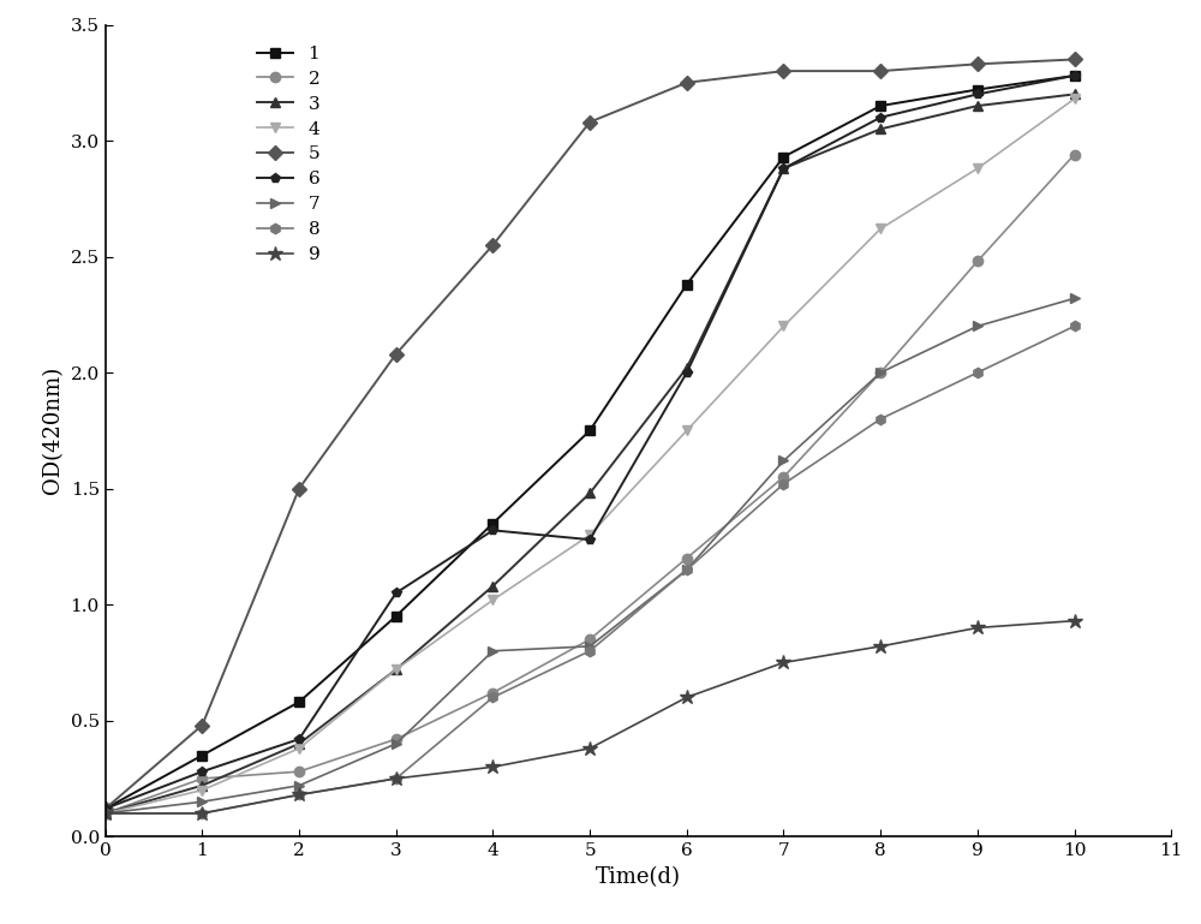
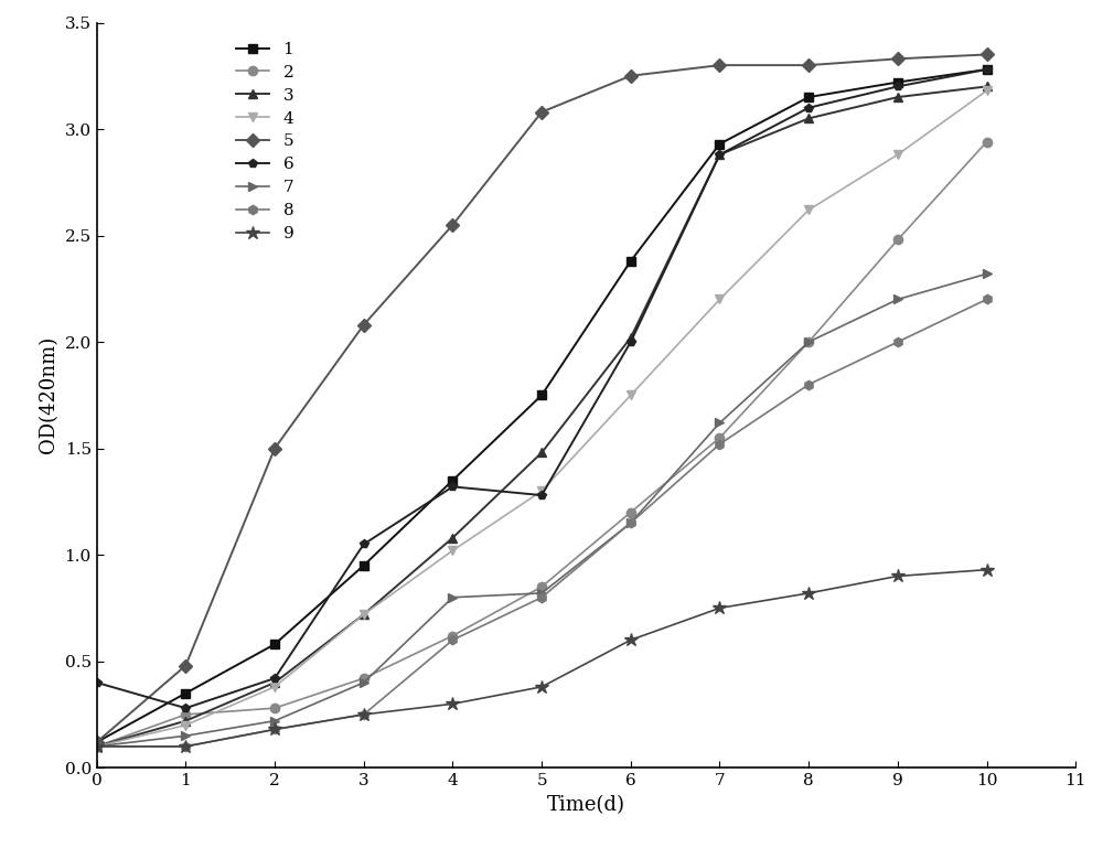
6/0: 0.12 -> 0.40
